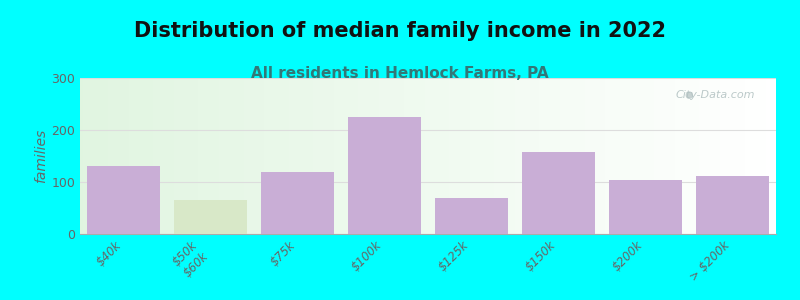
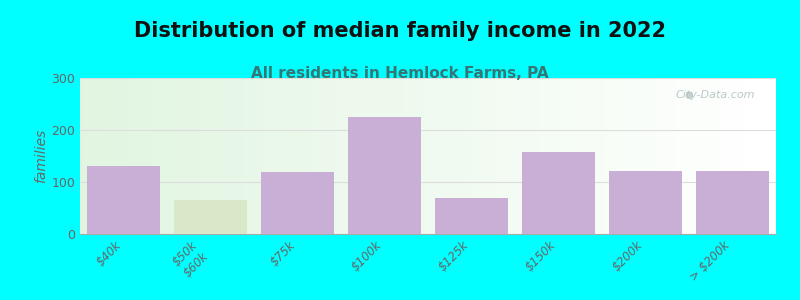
$200k: 104 -> 122
> $200k: 112 -> 122
